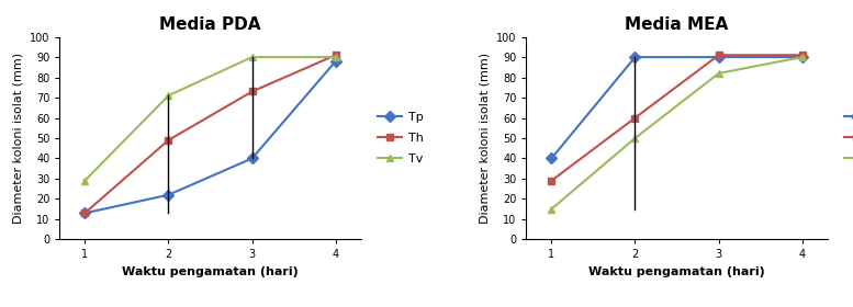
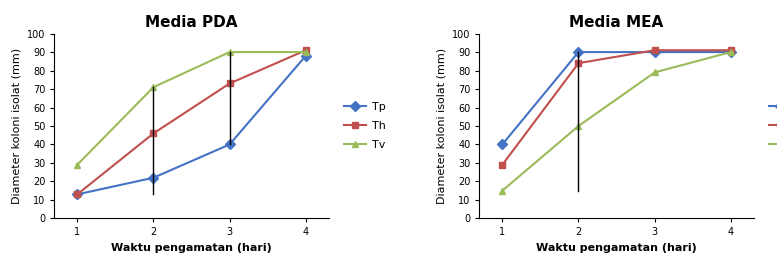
Media PDA/Th/2: 49 -> 46
Media MEA/Th/2: 60 -> 84
Media MEA/Tv/3: 82 -> 79
